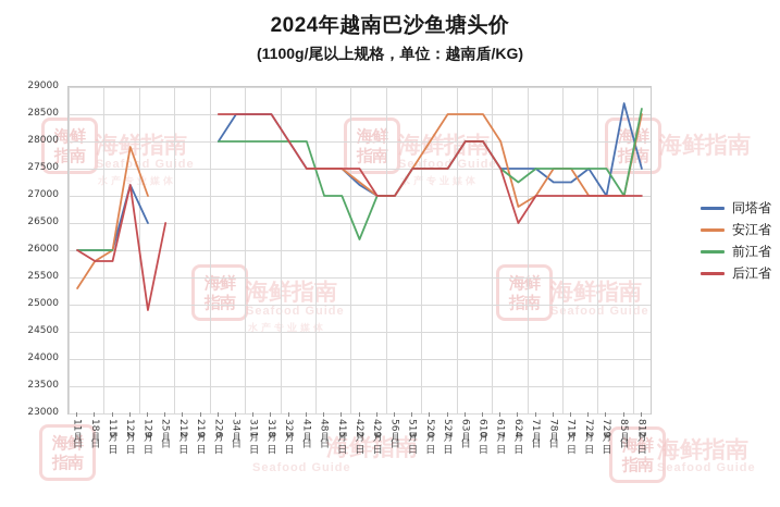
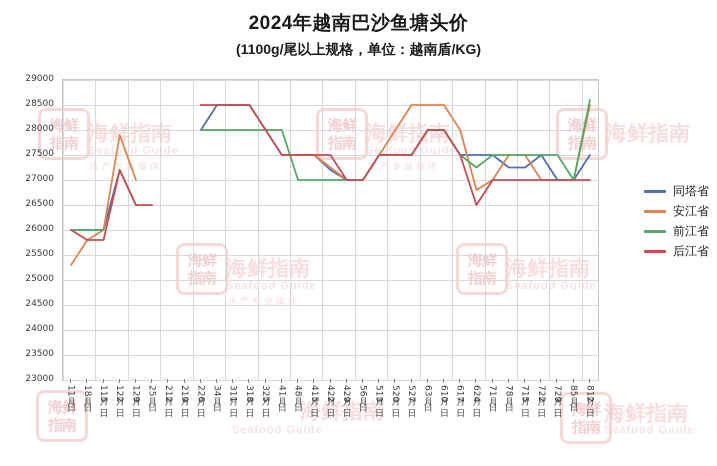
后江省/1月29日: 24900 -> 26500
前江省/4月22日: 26200 -> 27000
同塔省/8月5日: 28700 -> 27000
